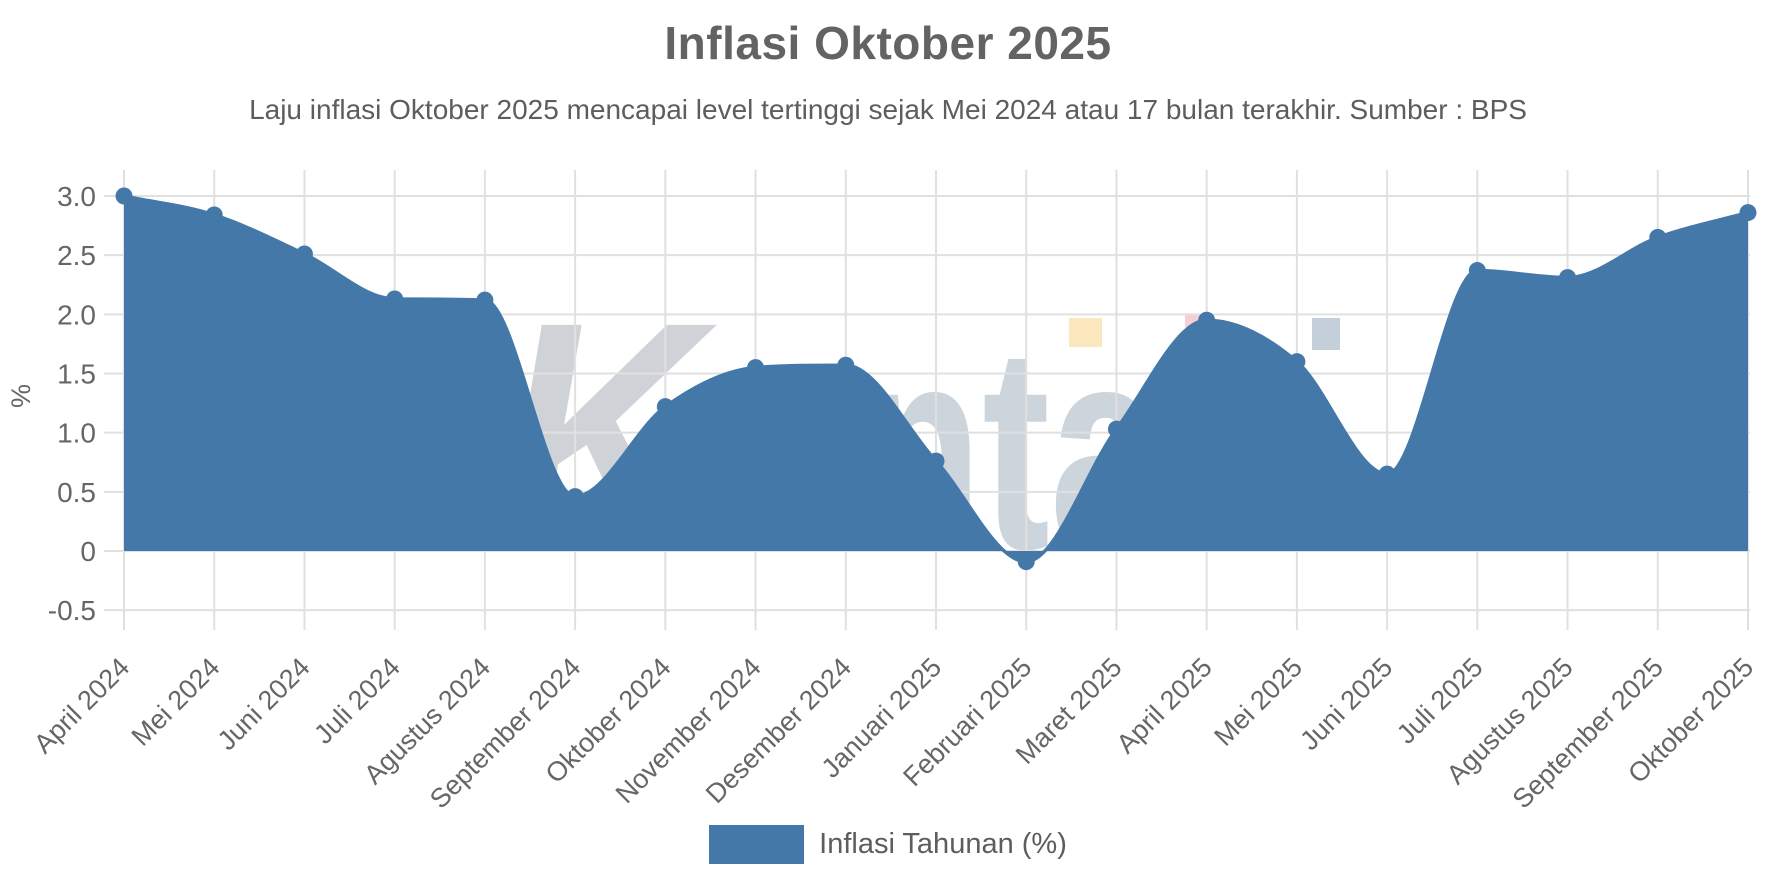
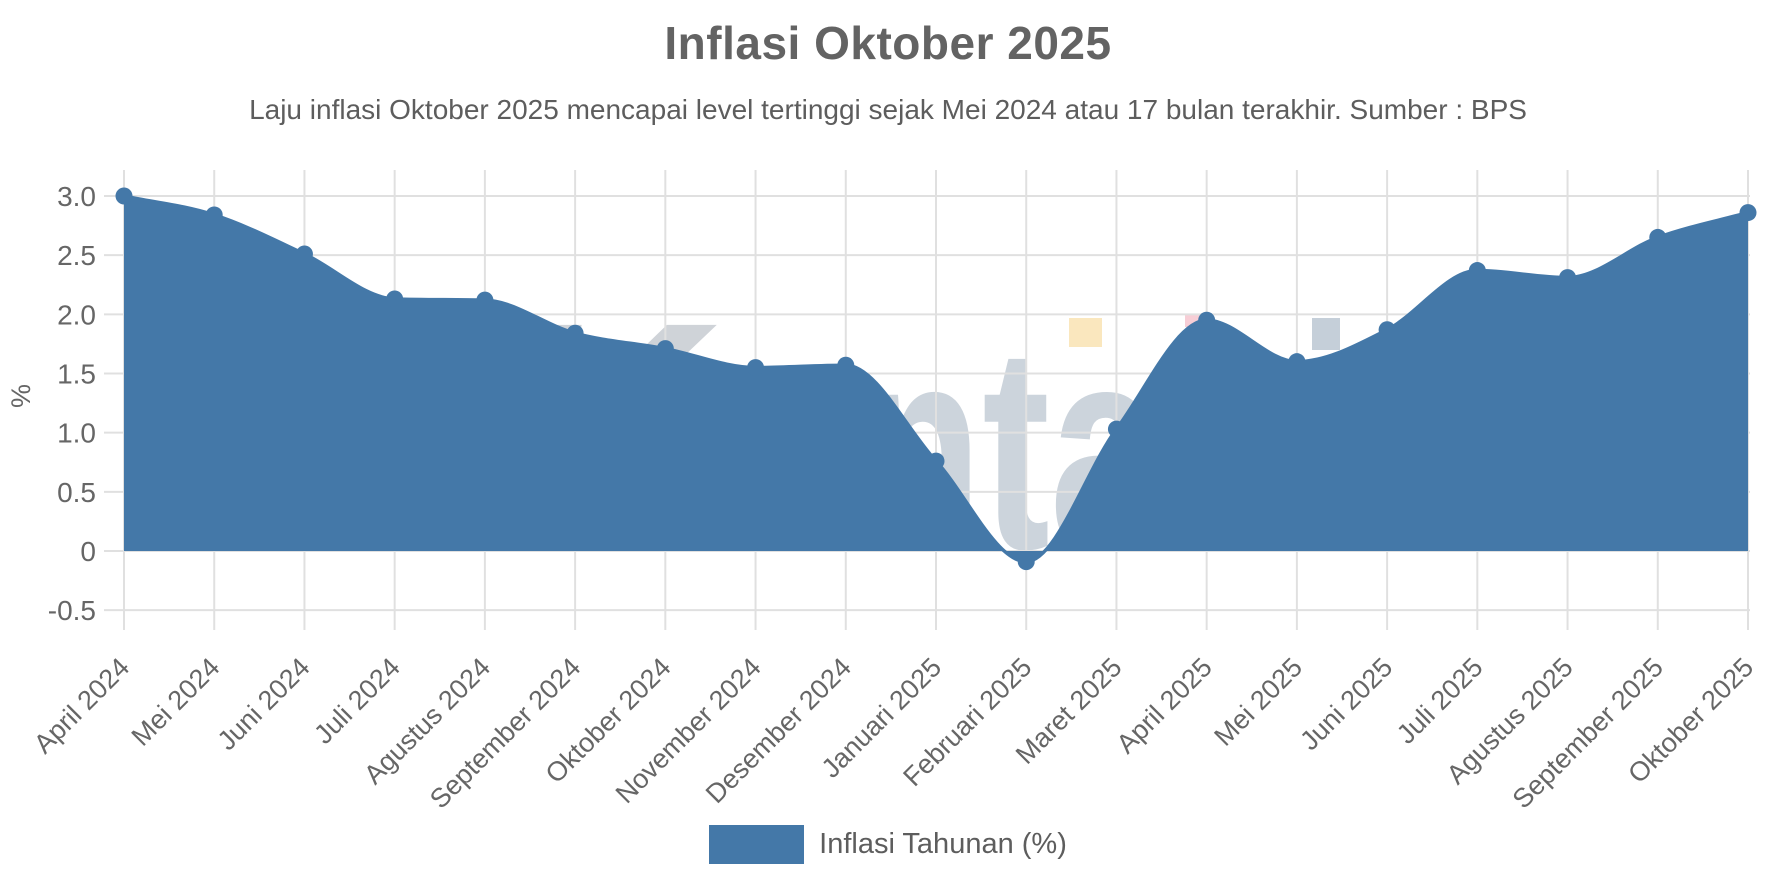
September 2024: 0.46 -> 1.84
Oktober 2024: 1.22 -> 1.71
Juni 2025: 0.65 -> 1.87
